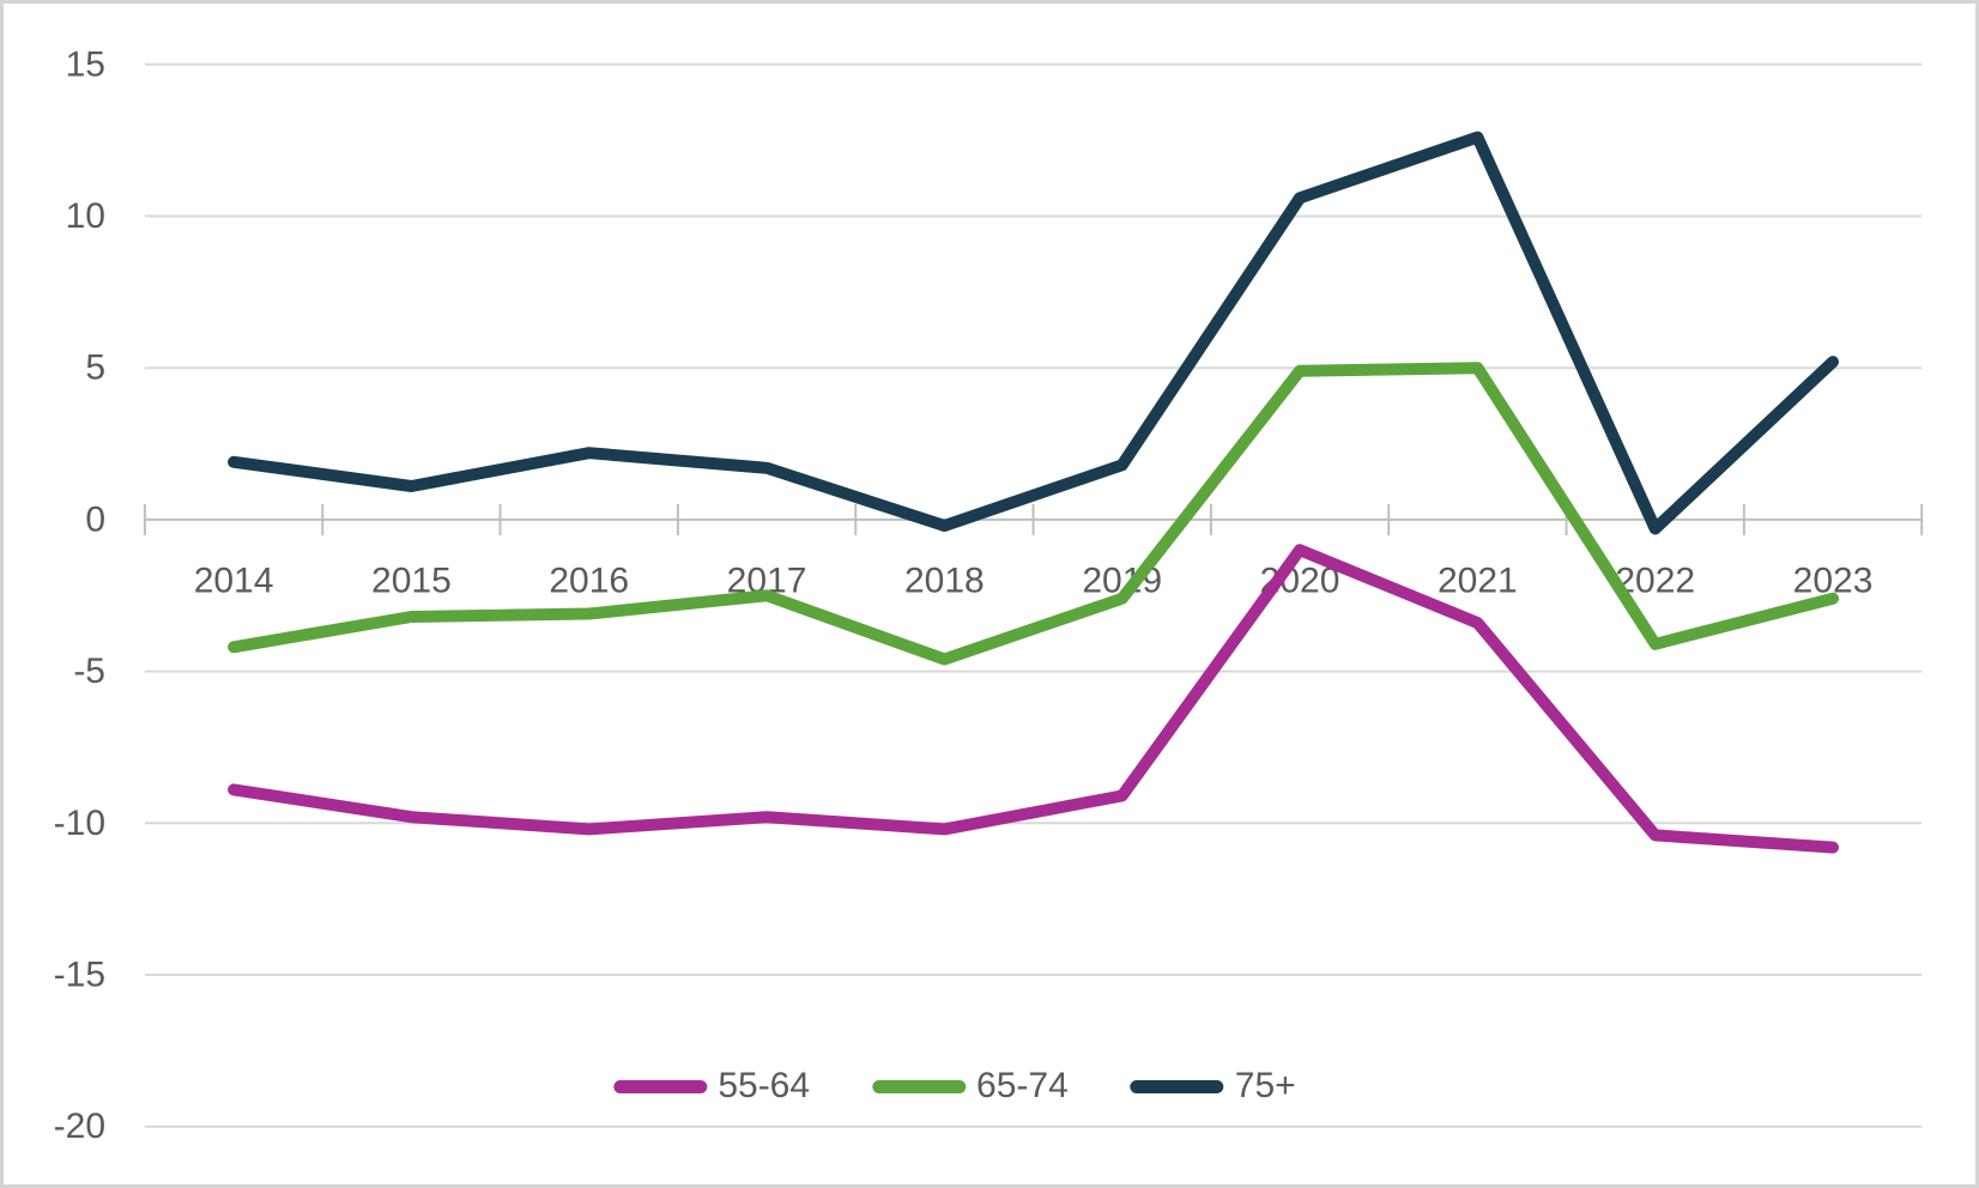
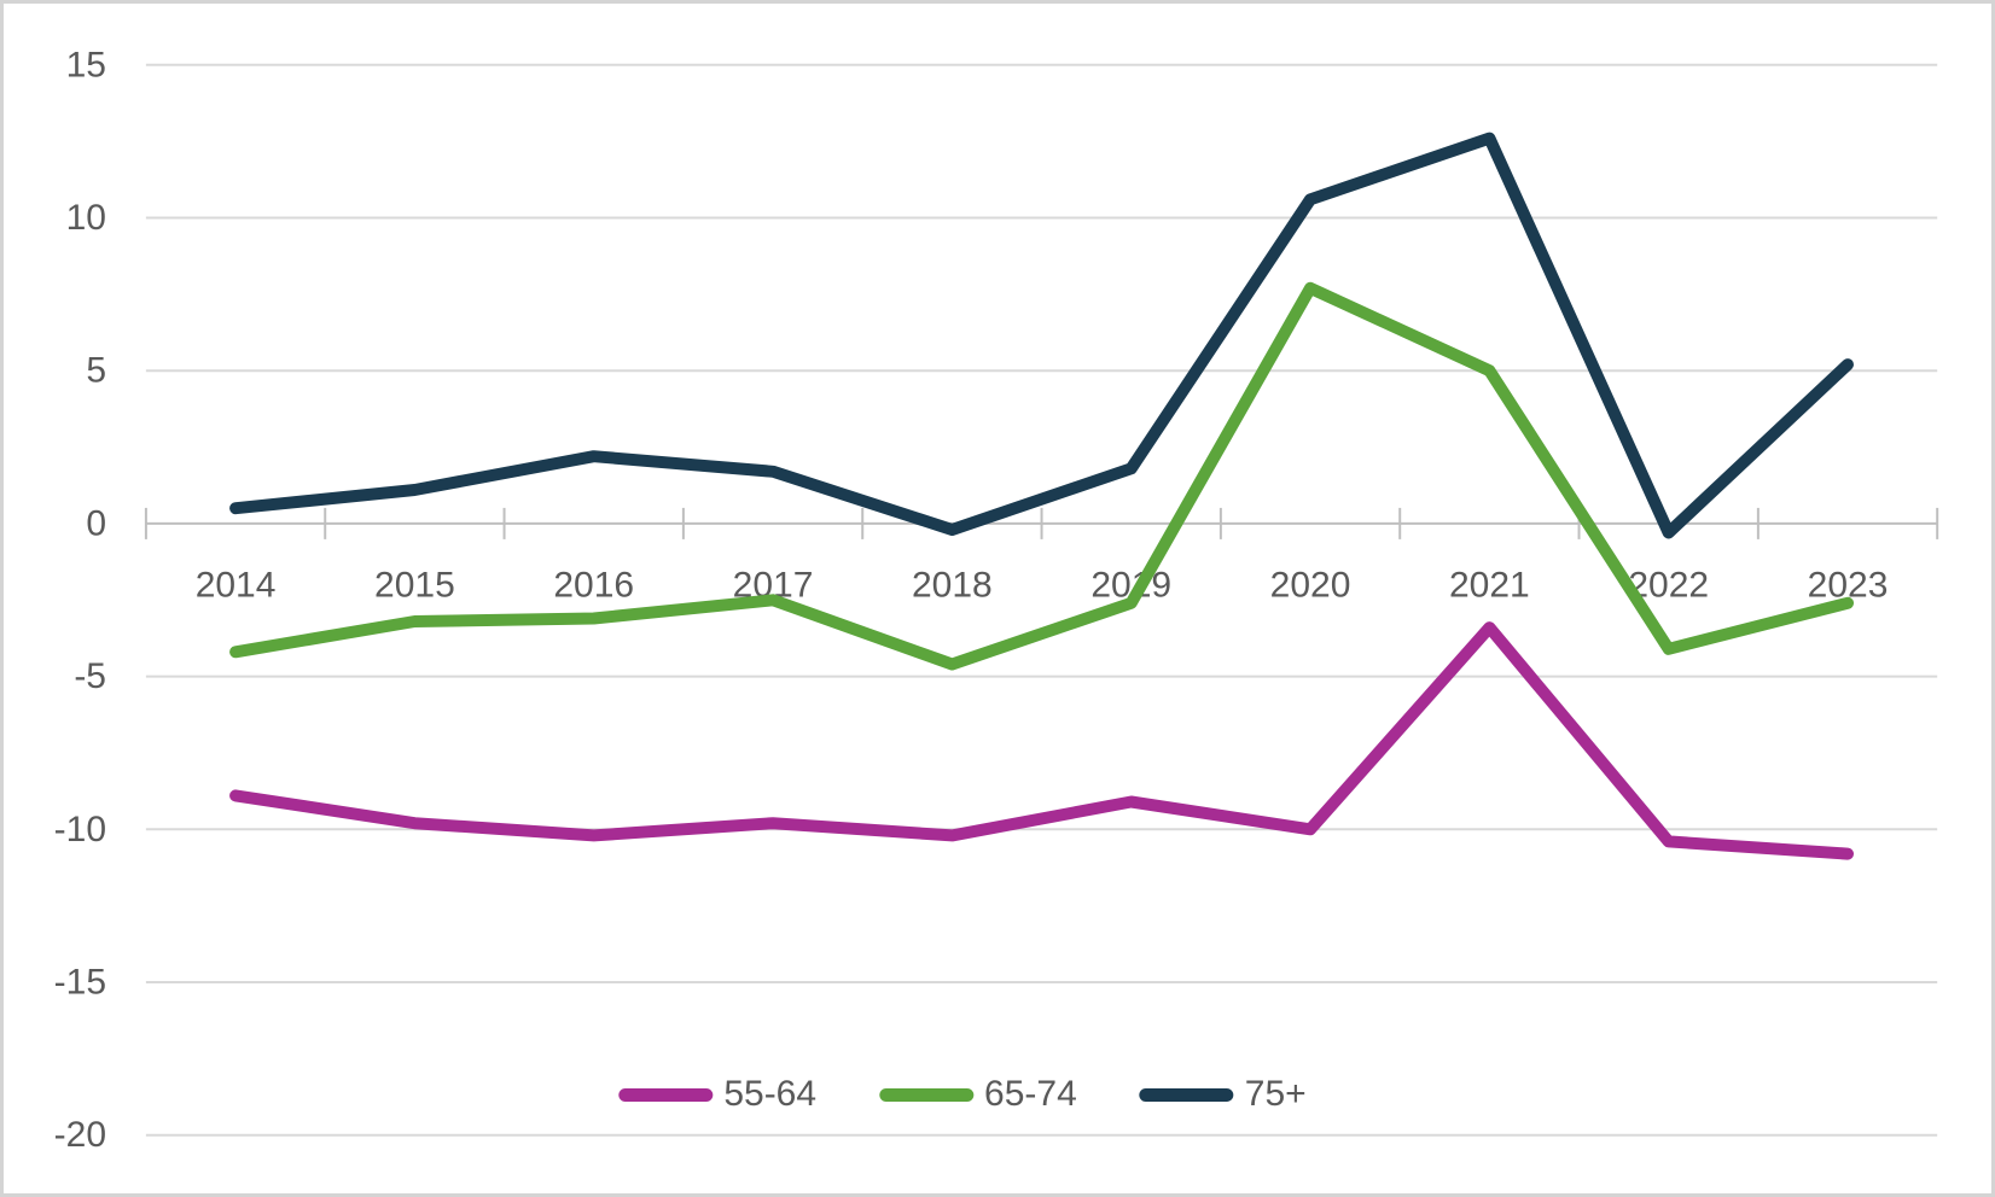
75+/2014: 1.9 -> 0.5
55-64/2020: -1.0 -> -10.0
65-74/2020: 4.9 -> 7.7
